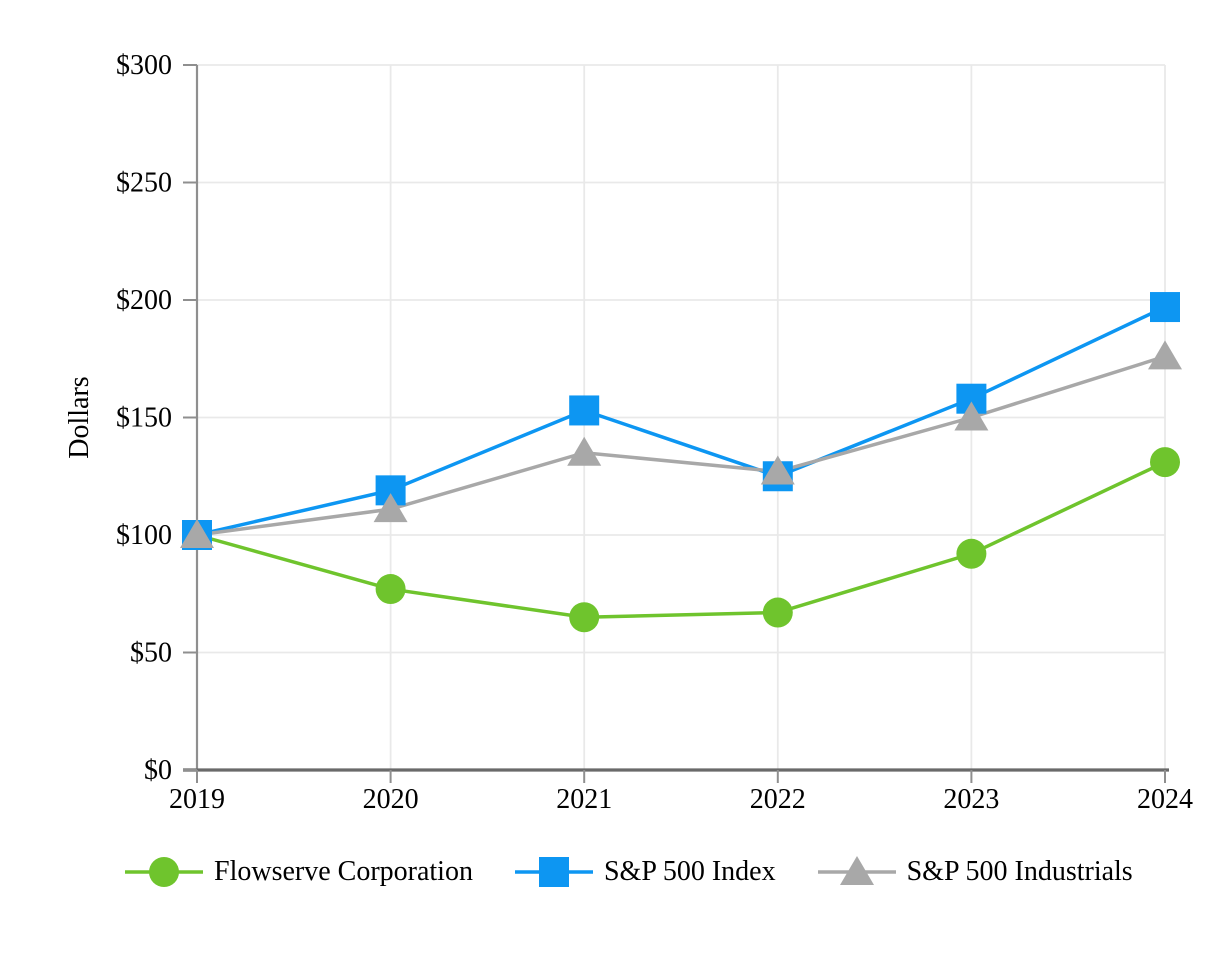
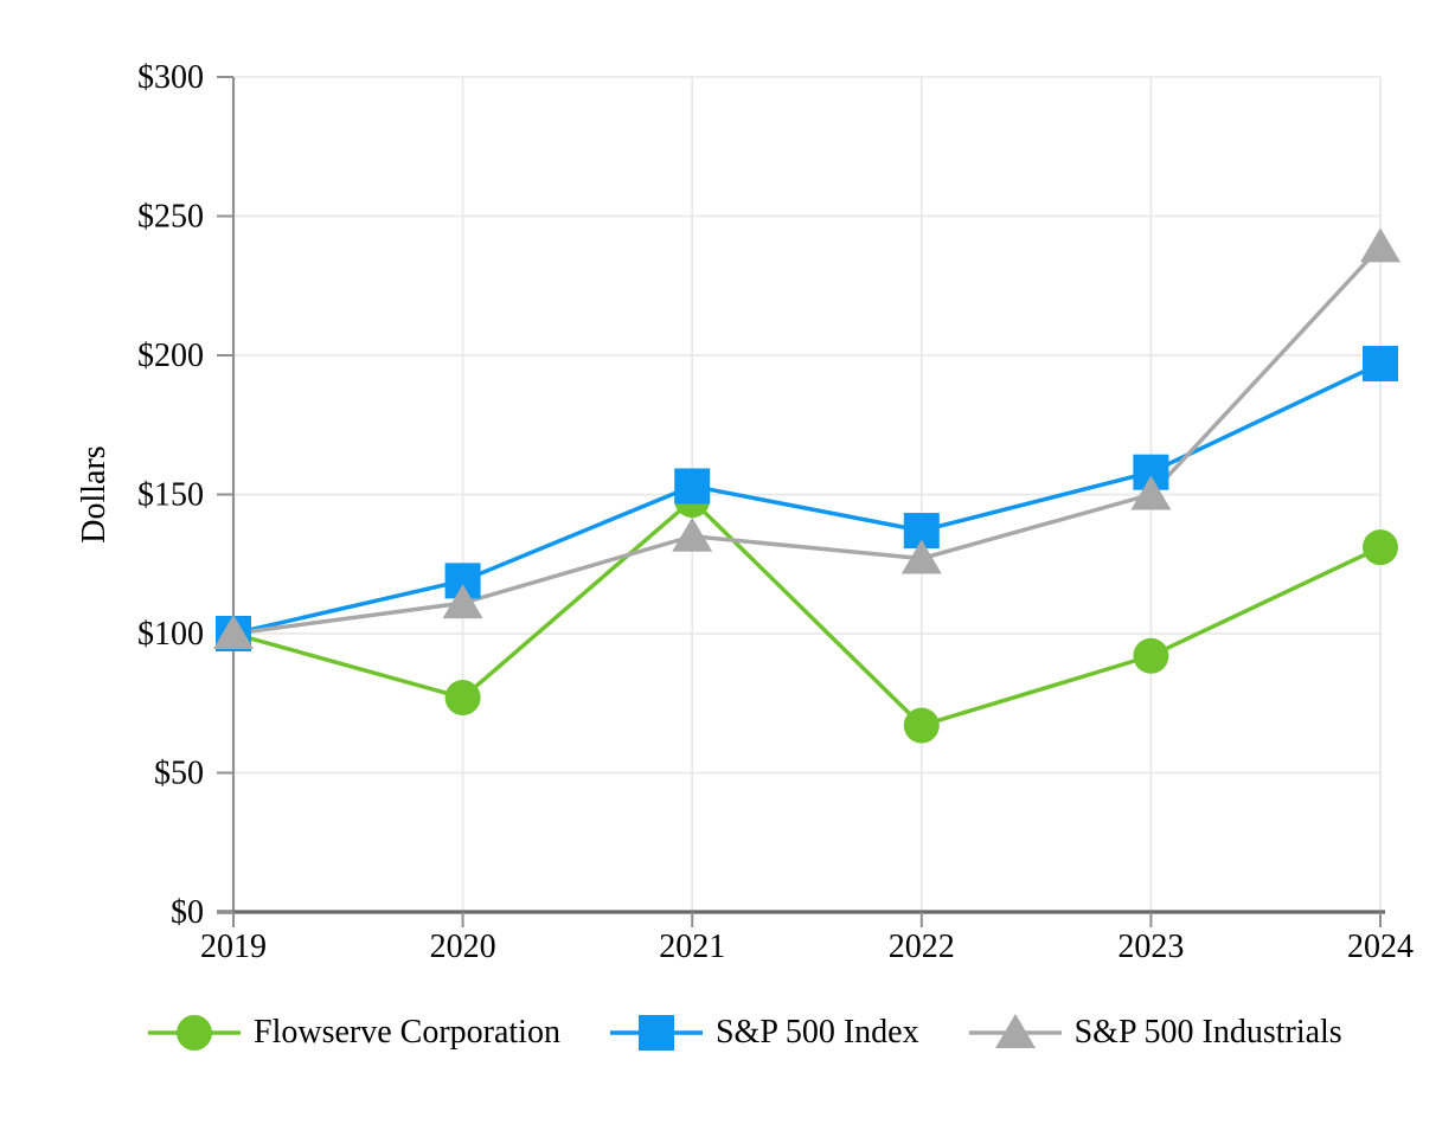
Flowserve Corporation/2021: $65 -> $148
S&P 500 Index/2022: $125 -> $137
S&P 500 Industrials/2024: $176 -> $239
